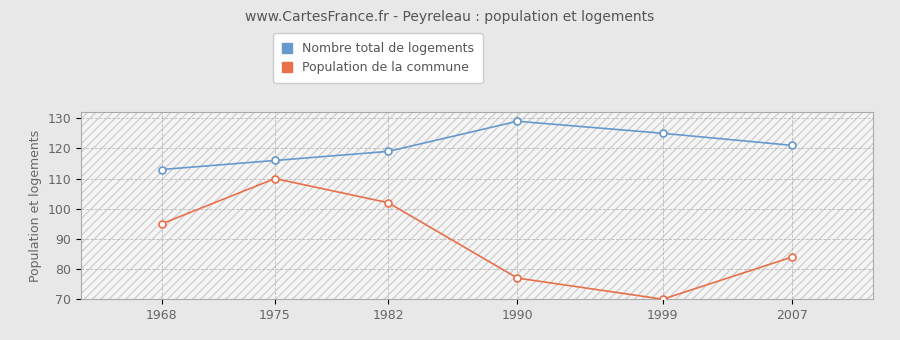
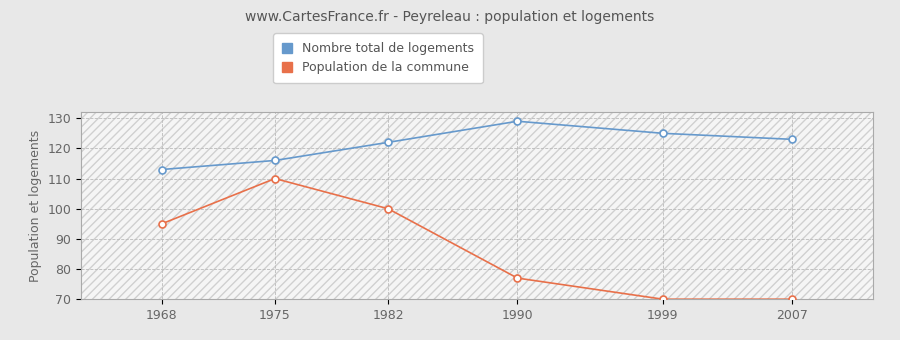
Nombre total de logements/1982: 119 -> 122
Population de la commune/1982: 102 -> 100
Nombre total de logements/2007: 121 -> 123
Population de la commune/2007: 84 -> 70
